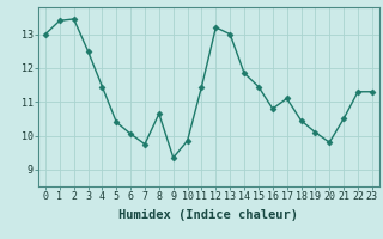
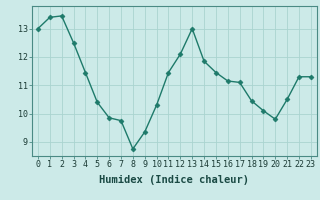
6: 10.05 -> 9.85
8: 10.65 -> 8.75
10: 9.85 -> 10.30
12: 13.20 -> 12.10
16: 10.80 -> 11.15
